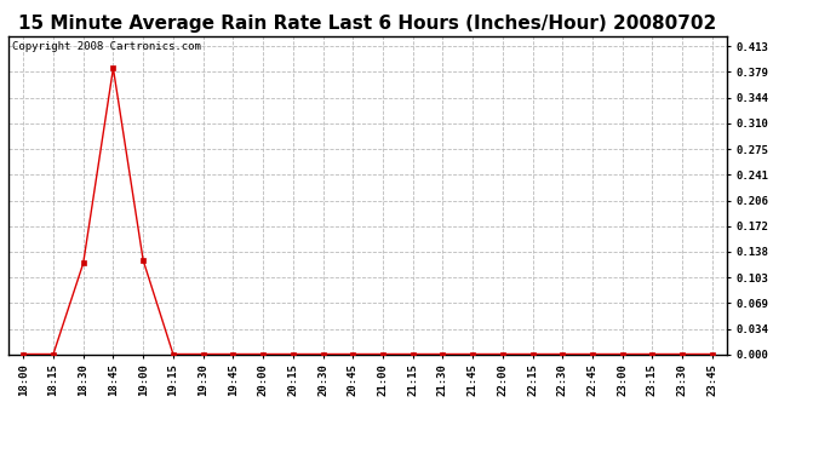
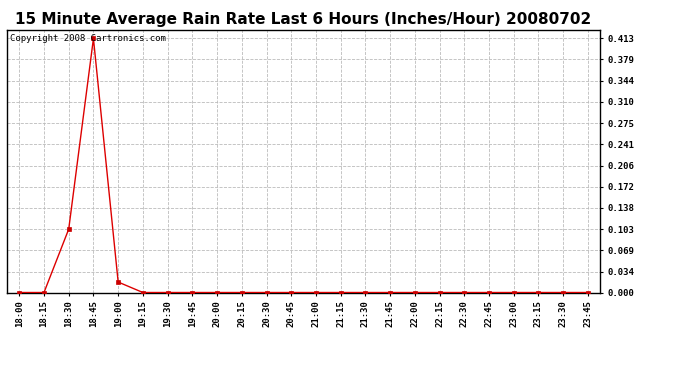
18:30: 0.122 -> 0.103
18:45: 0.384 -> 0.413
19:00: 0.126 -> 0.017
